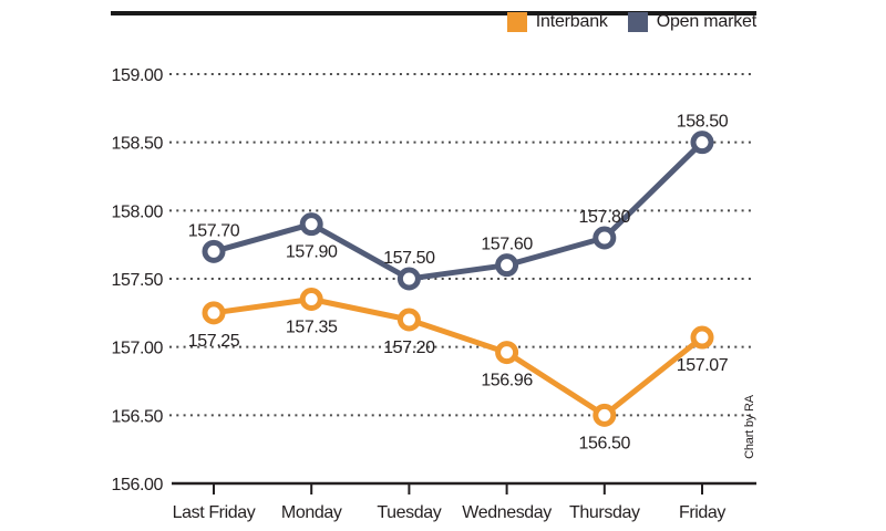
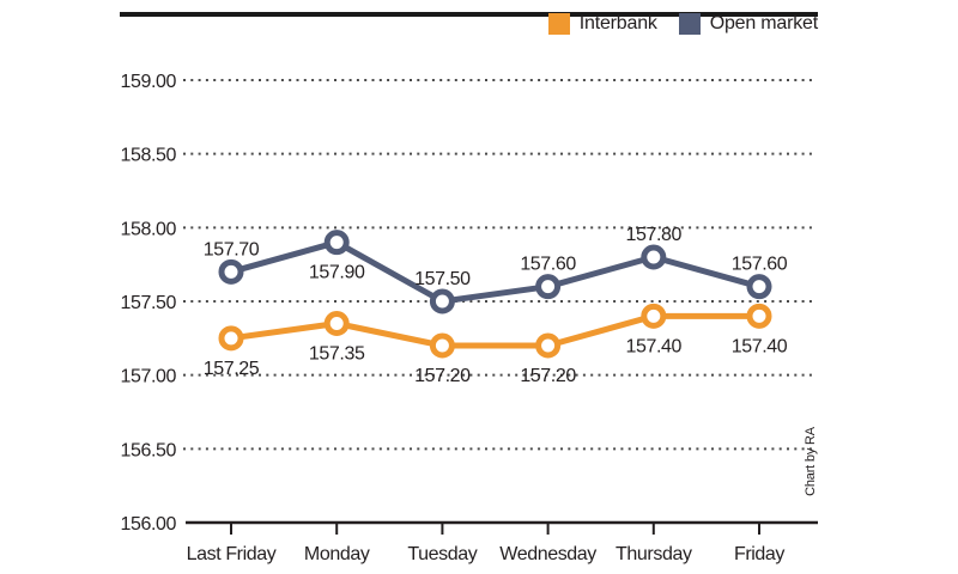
Interbank/Wednesday: 156.96 -> 157.20
Interbank/Thursday: 156.50 -> 157.40
Interbank/Friday: 157.07 -> 157.40
Open market/Friday: 158.50 -> 157.60
